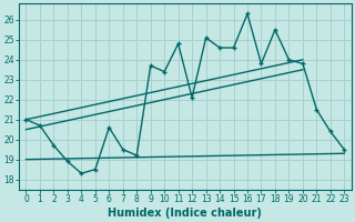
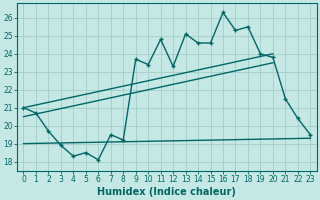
6: 20.6 -> 18.1
12: 22.1 -> 23.3
17: 23.8 -> 25.3
